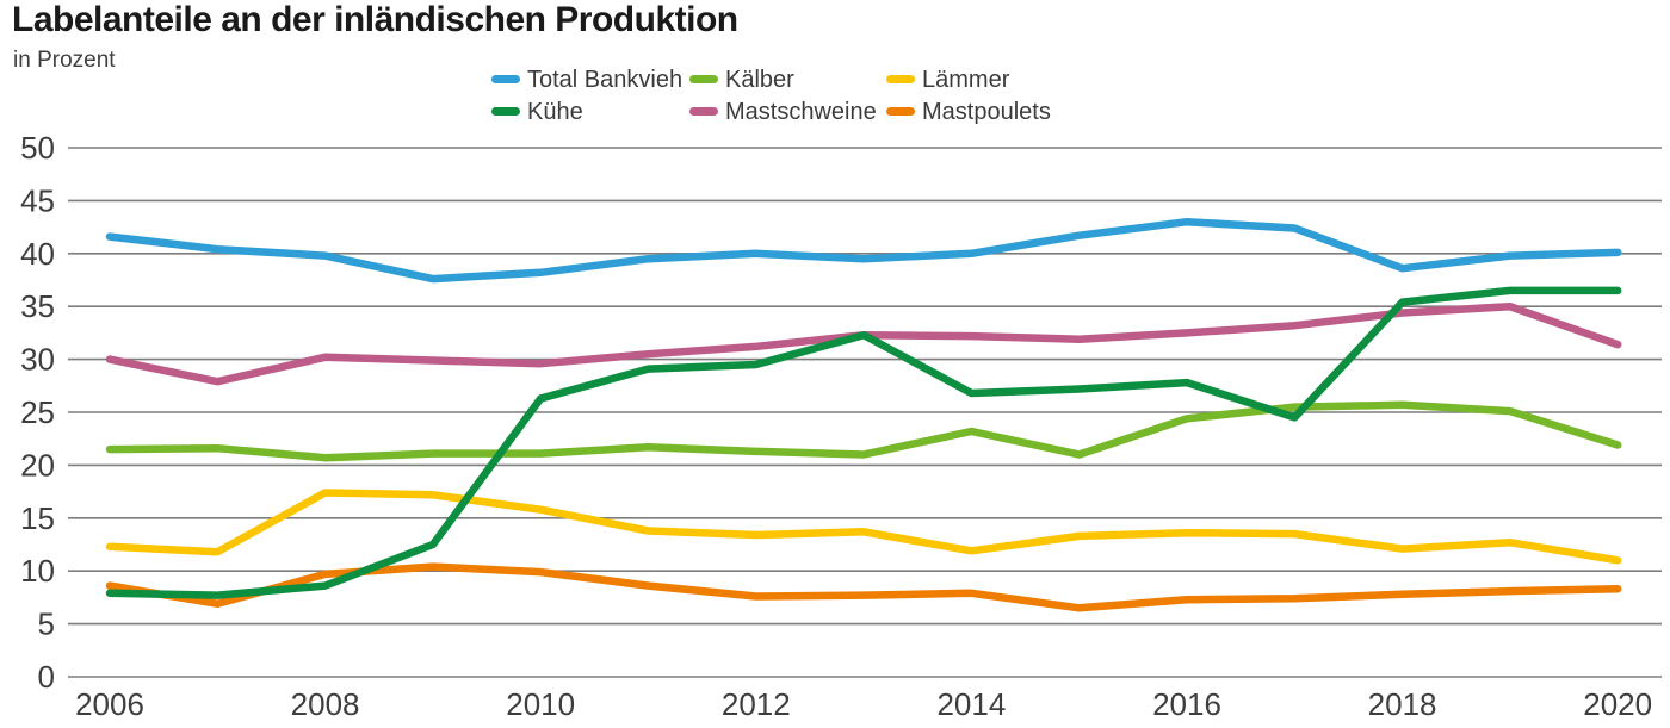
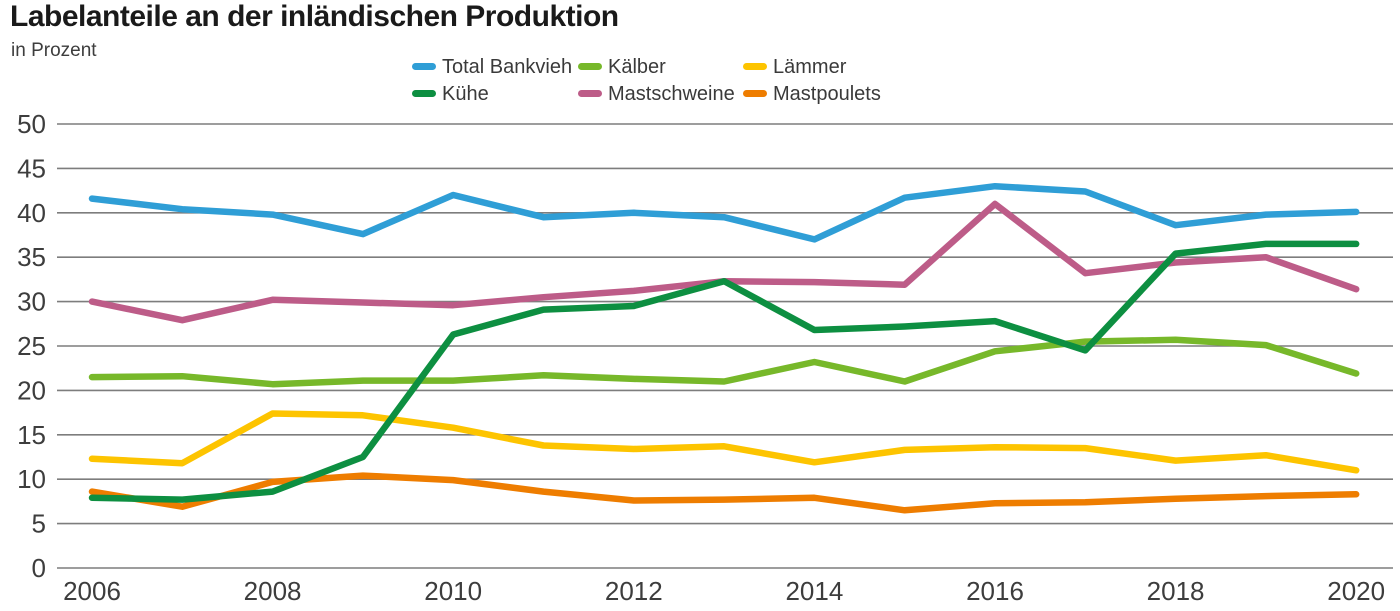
Total Bankvieh/2010: 38 -> 42
Total Bankvieh/2014: 40 -> 37
Mastschweine/2016: 32 -> 41
